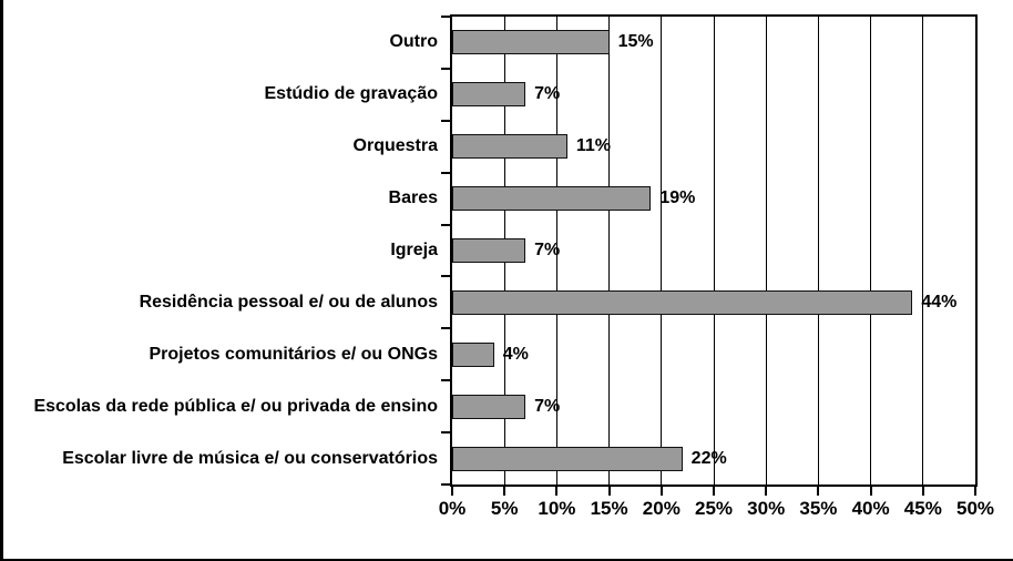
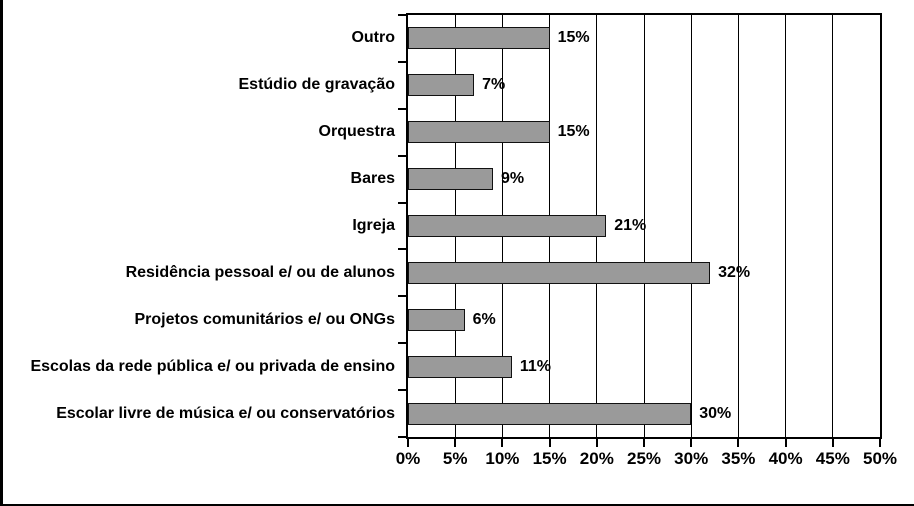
Orquestra: 11% -> 15%
Bares: 19% -> 9%
Igreja: 7% -> 21%
Residência pessoal e/ ou de alunos: 44% -> 32%
Projetos comunitários e/ ou ONGs: 4% -> 6%
Escolas da rede pública e/ ou privada de ensino: 7% -> 11%
Escolar livre de música e/ ou conservatórios: 22% -> 30%
